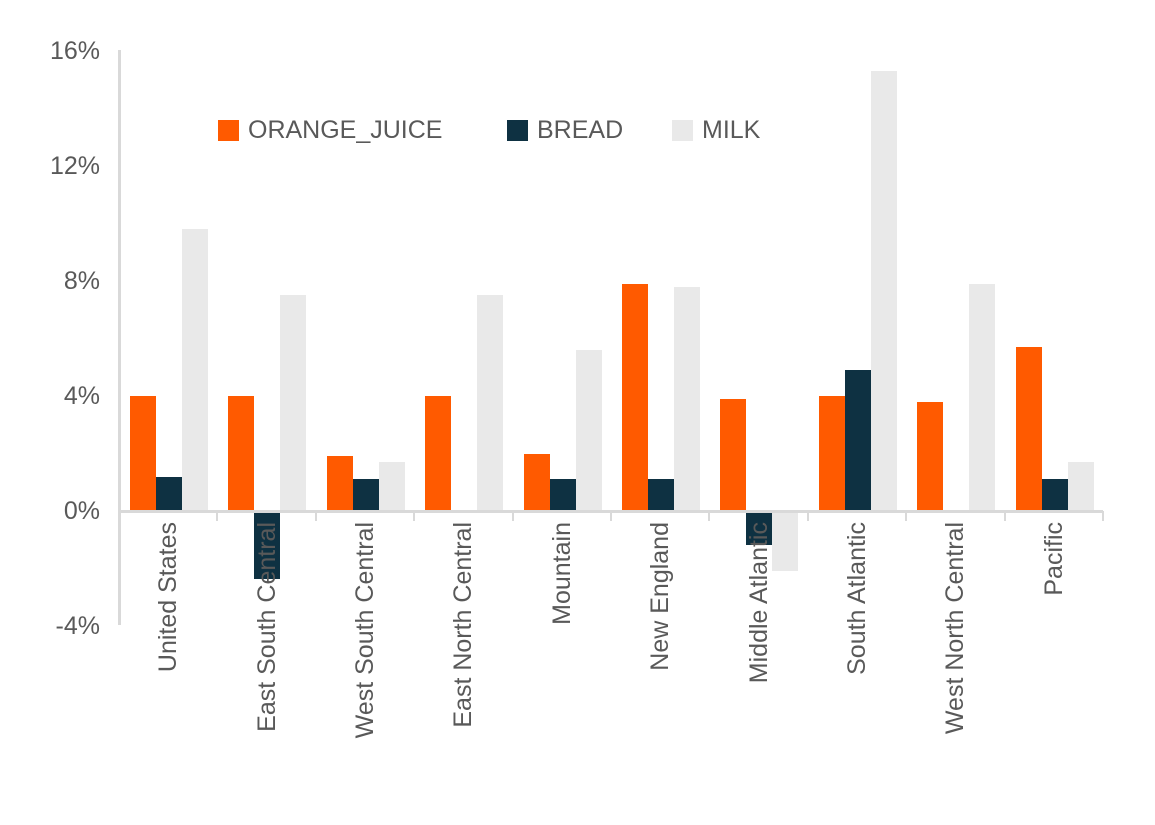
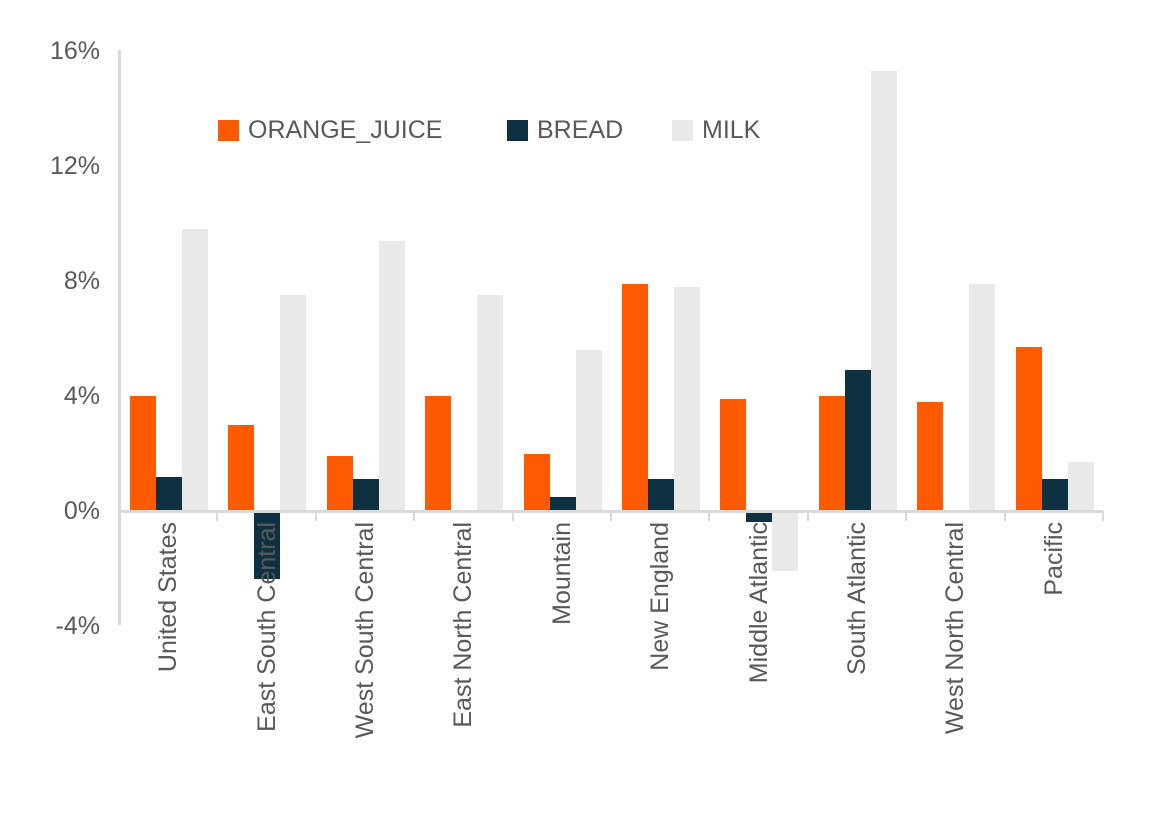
ORANGE_JUICE/East South Central: 4.0% -> 3.0%
MILK/West South Central: 1.7% -> 9.4%
BREAD/Mountain: 1.1% -> 0.5%
BREAD/Middle Atlantic: -1.1% -> -0.3%
